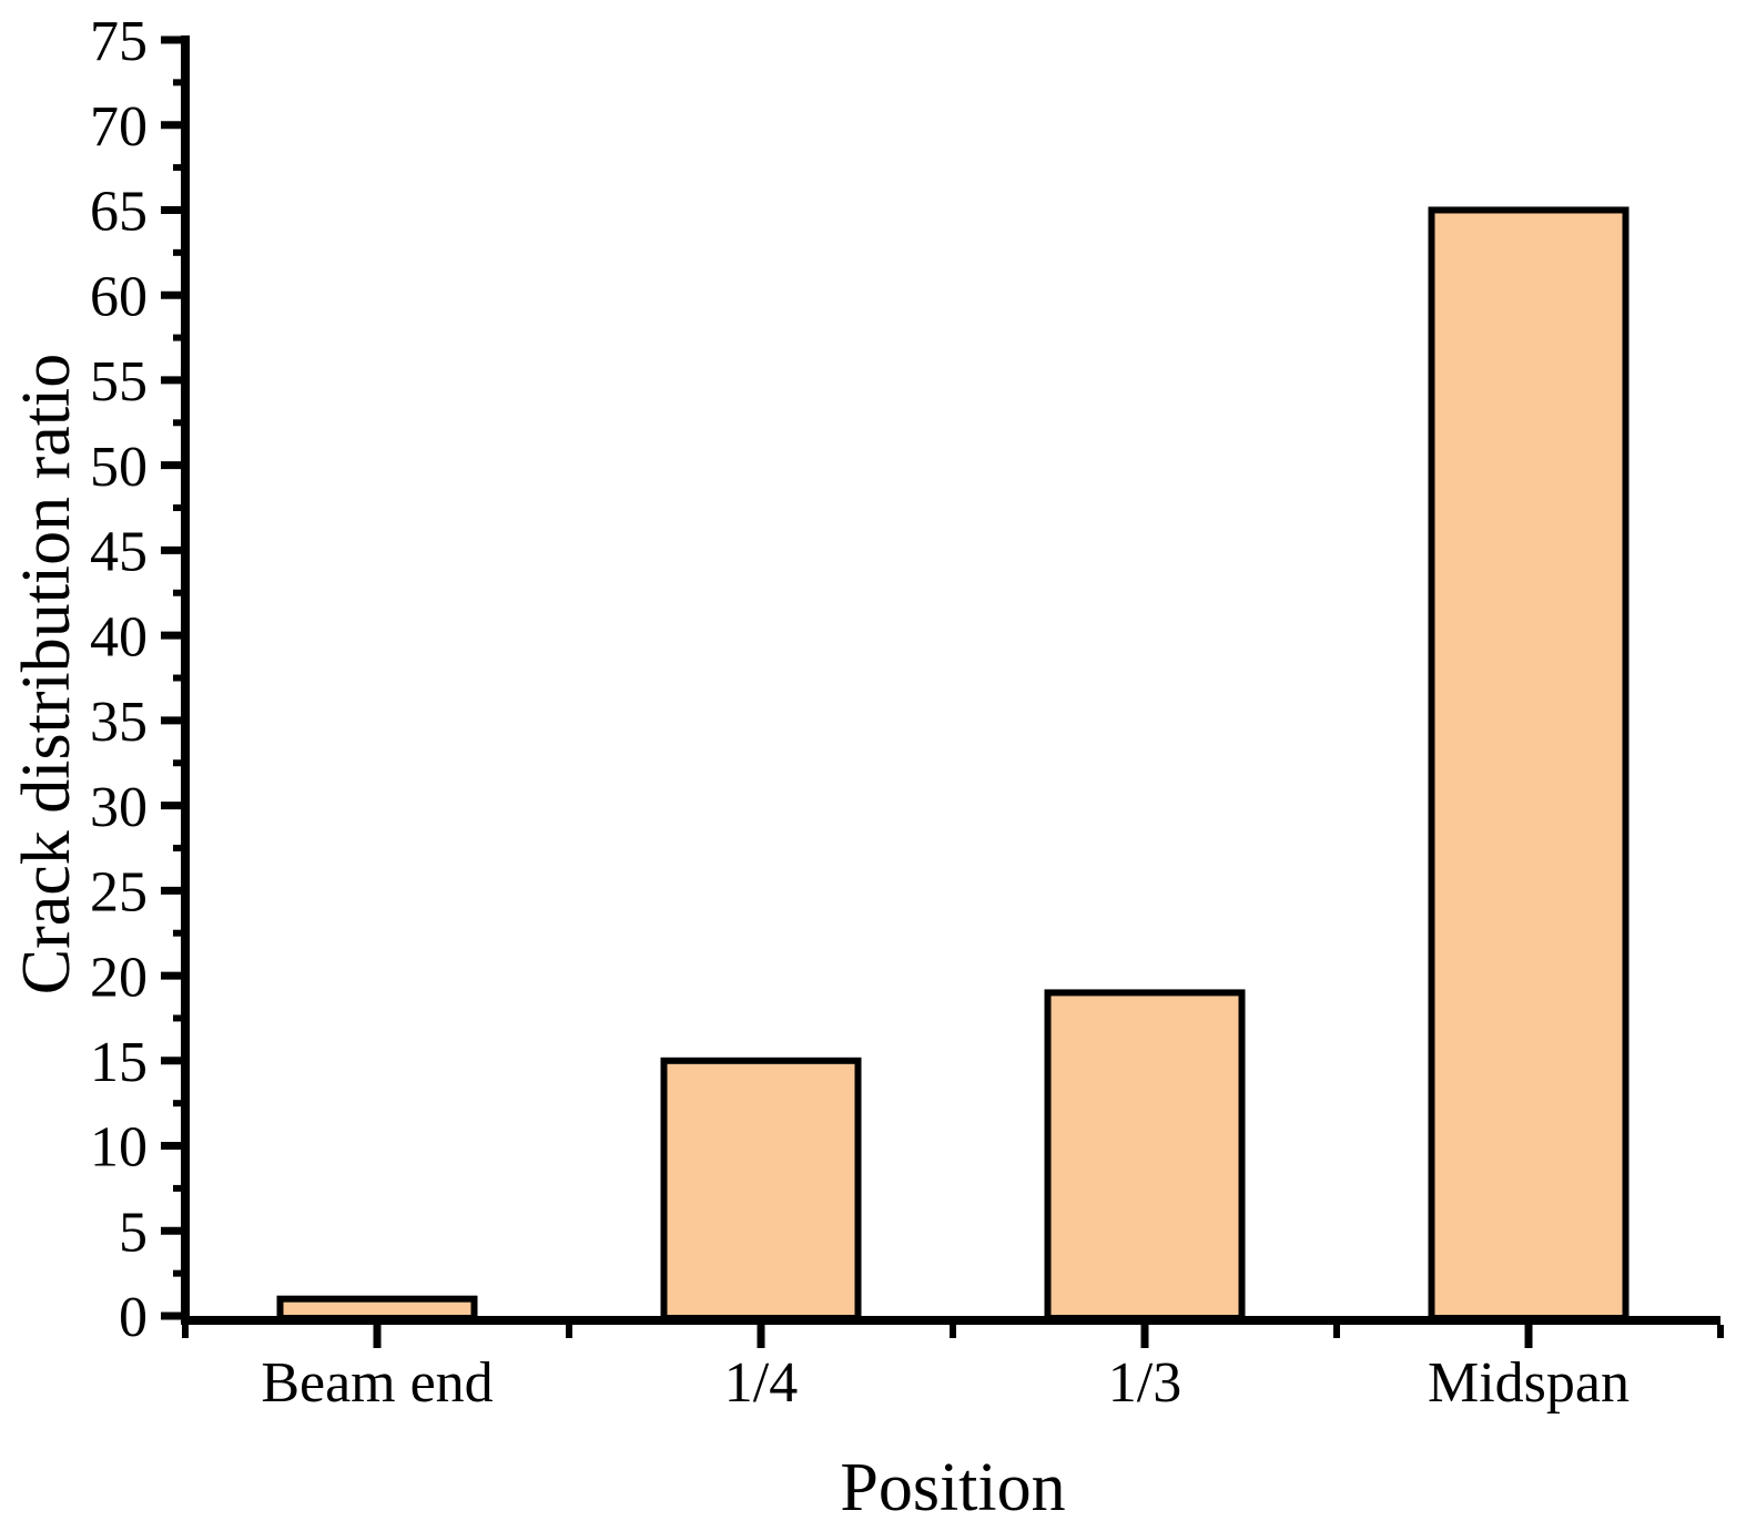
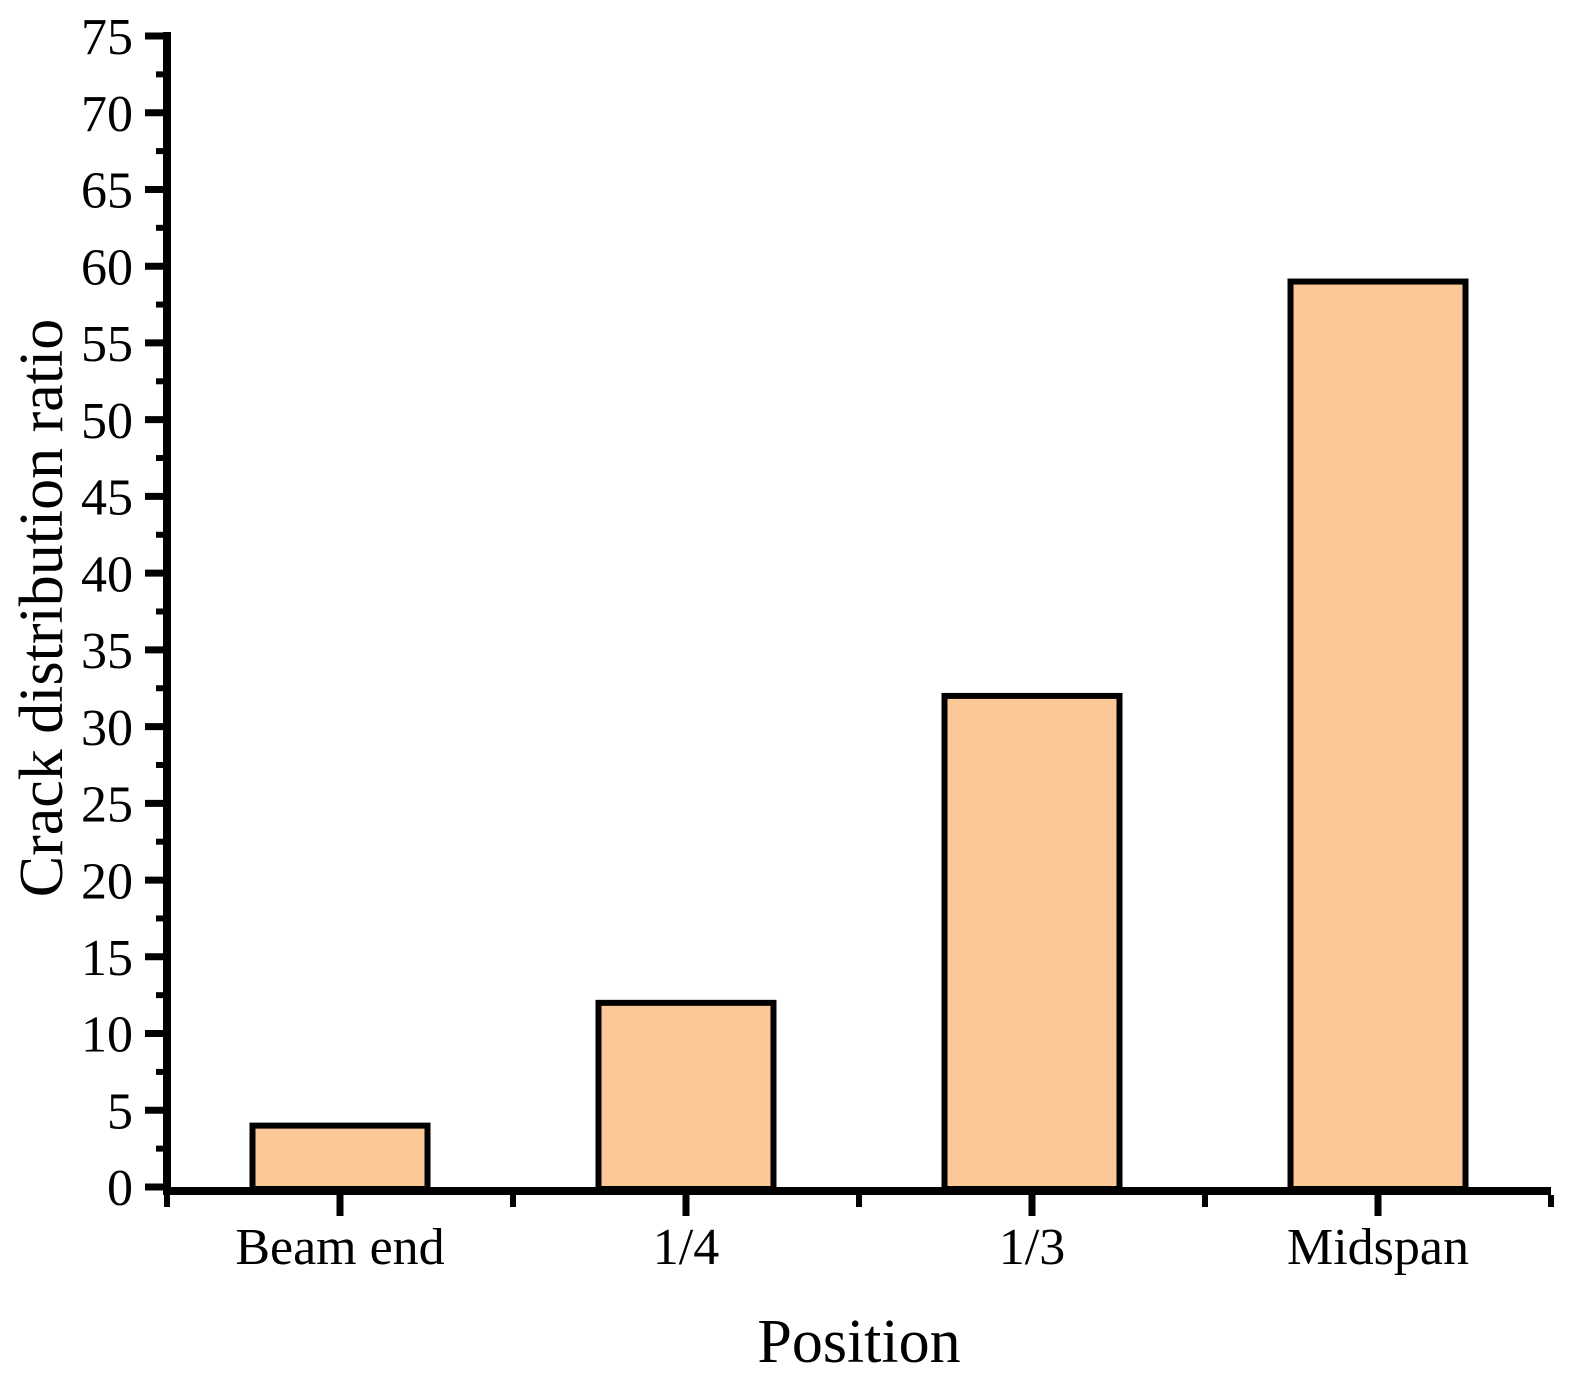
Beam end: 1 -> 4
1/4: 15 -> 12
1/3: 19 -> 32
Midspan: 65 -> 59
